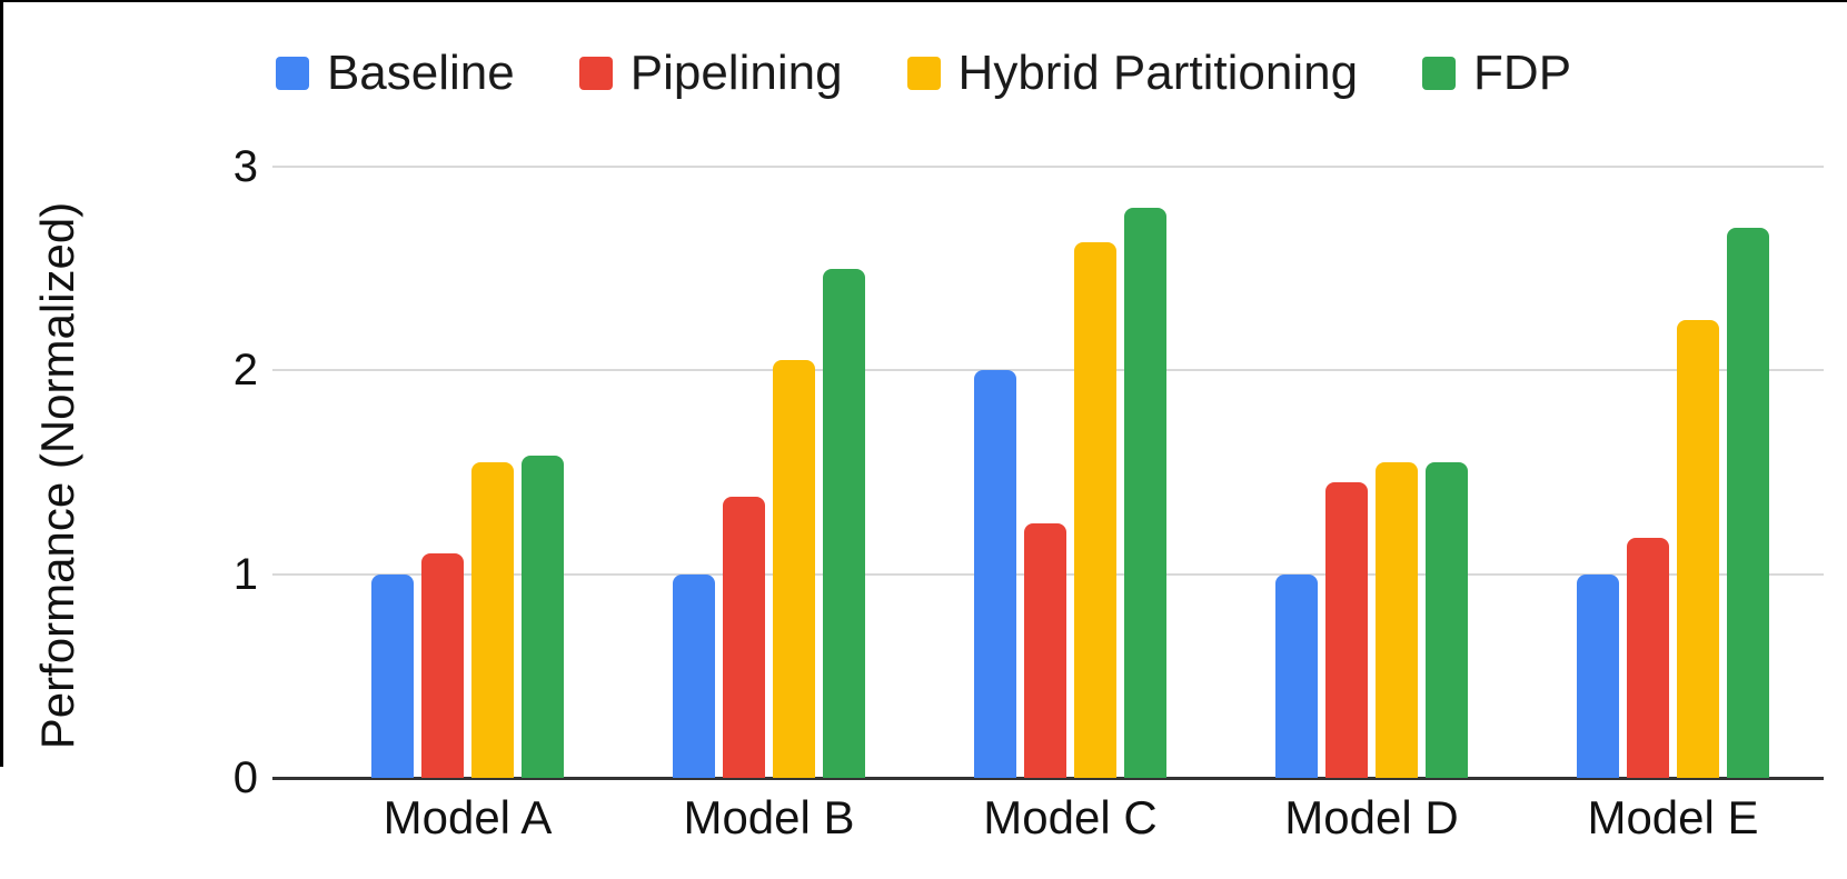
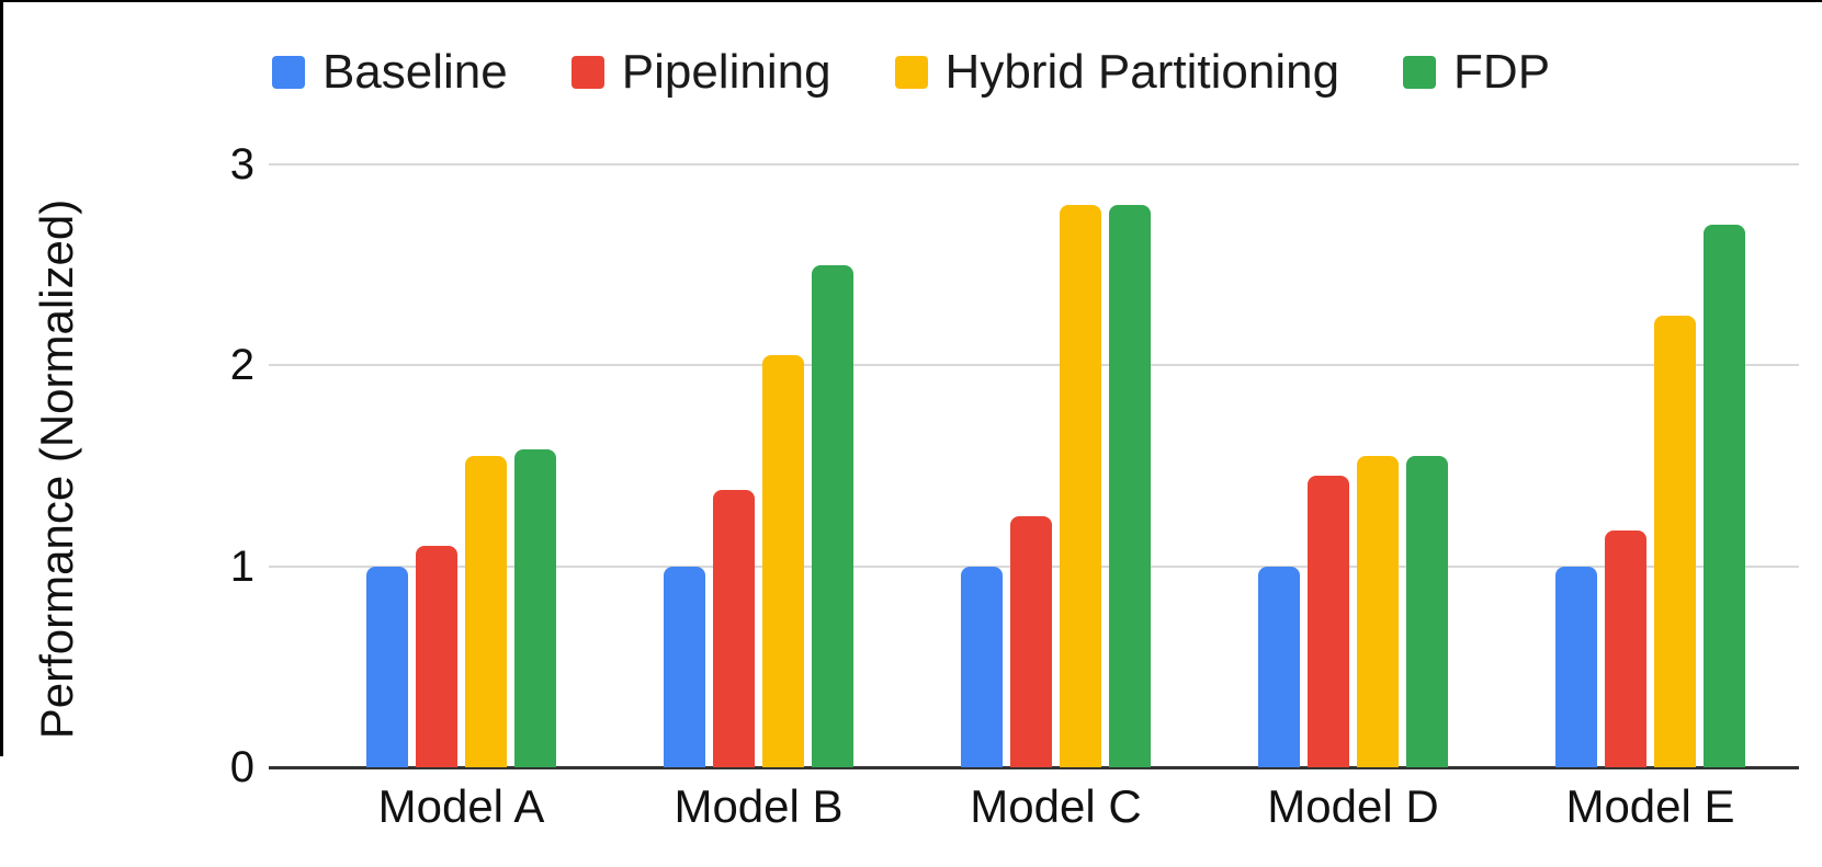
Baseline/Model C: 2 -> 1
Hybrid Partitioning/Model C: 2.63 -> 2.80
